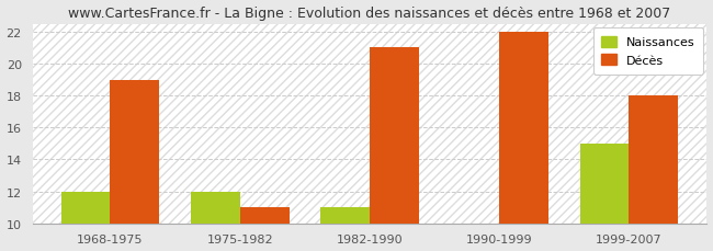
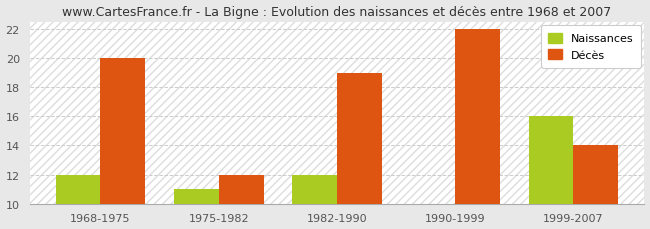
Décès/1968-1975: 19 -> 20
Naissances/1975-1982: 12 -> 11
Décès/1975-1982: 11 -> 12
Naissances/1982-1990: 11 -> 12
Décès/1982-1990: 21 -> 19
Naissances/1999-2007: 15 -> 16
Décès/1999-2007: 18 -> 14
